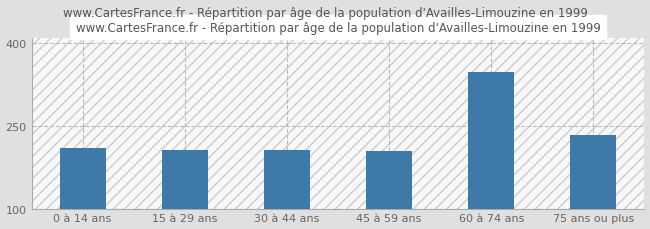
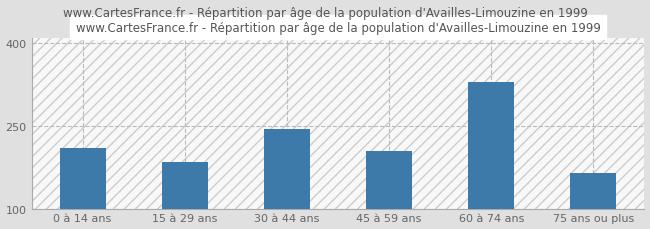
15 à 29 ans: 206 -> 185
30 à 44 ans: 206 -> 245
60 à 74 ans: 348 -> 330
75 ans ou plus: 234 -> 165
